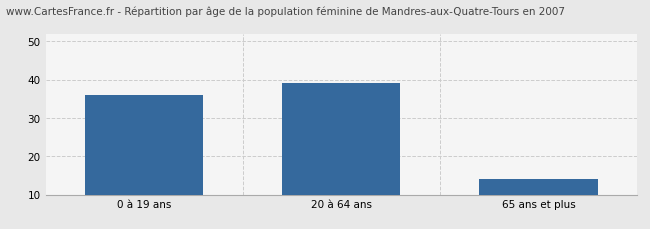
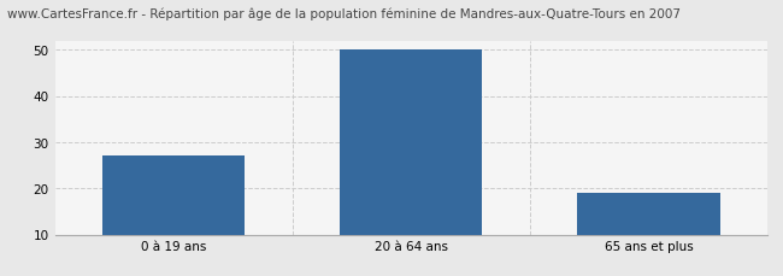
0 à 19 ans: 36 -> 27
20 à 64 ans: 39 -> 50
65 ans et plus: 14 -> 19
